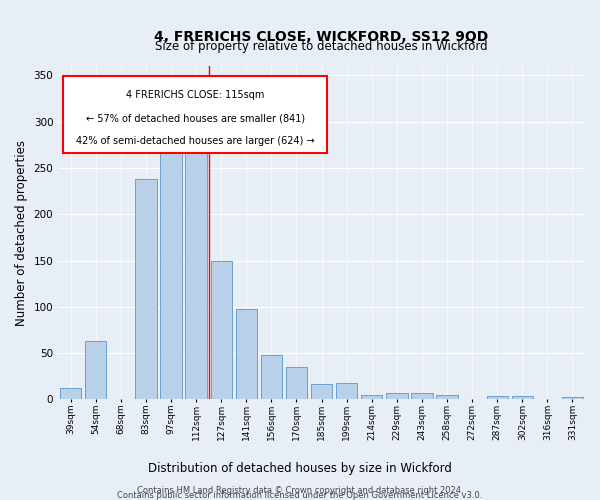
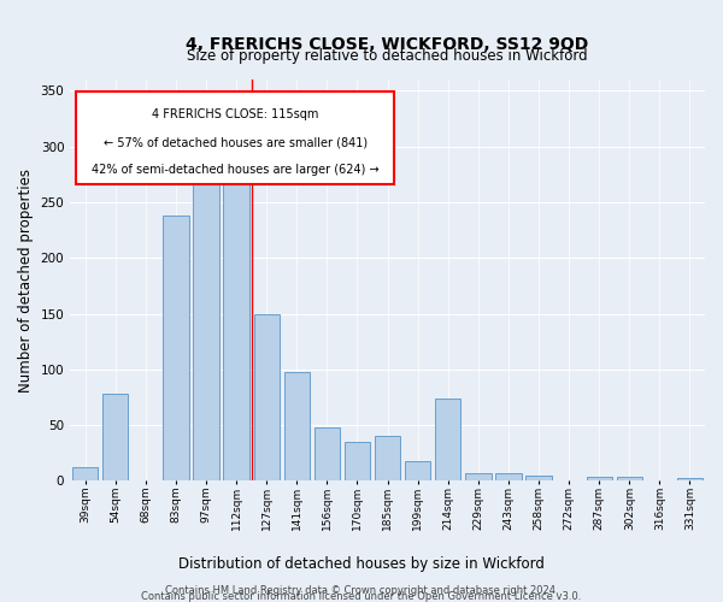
54sqm: 63 -> 78
185sqm: 17 -> 40
214sqm: 5 -> 74
